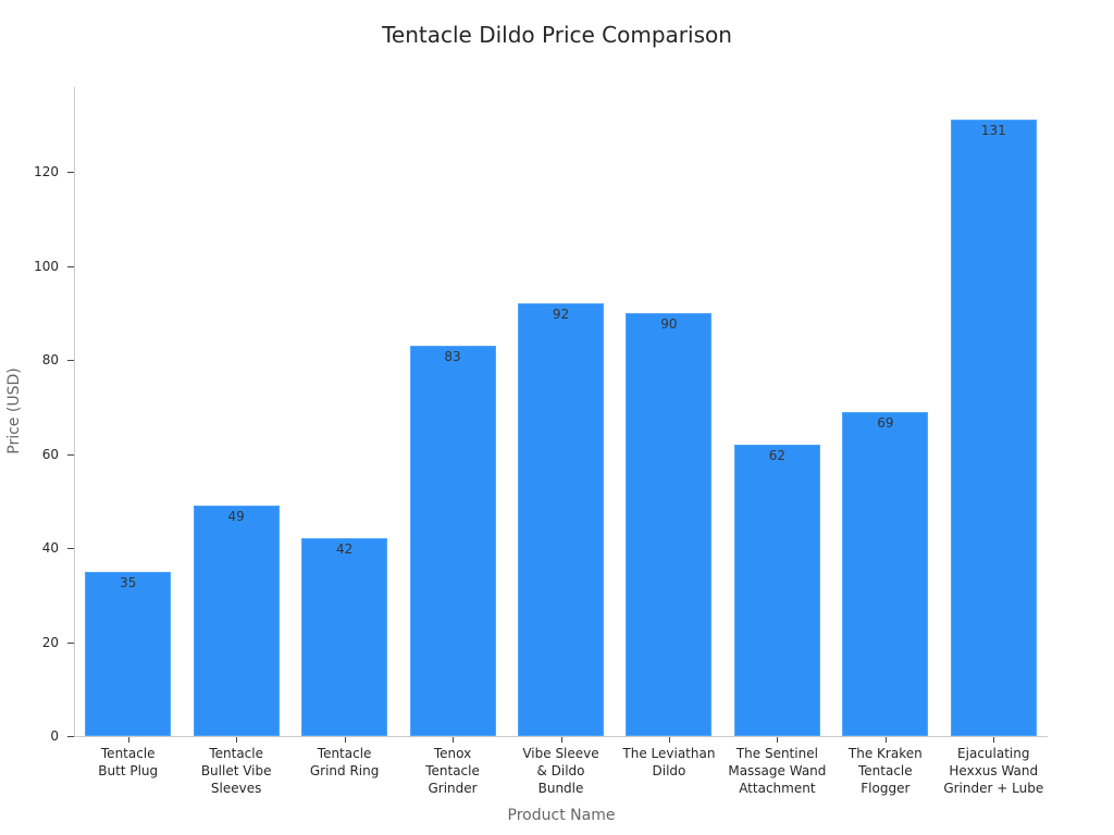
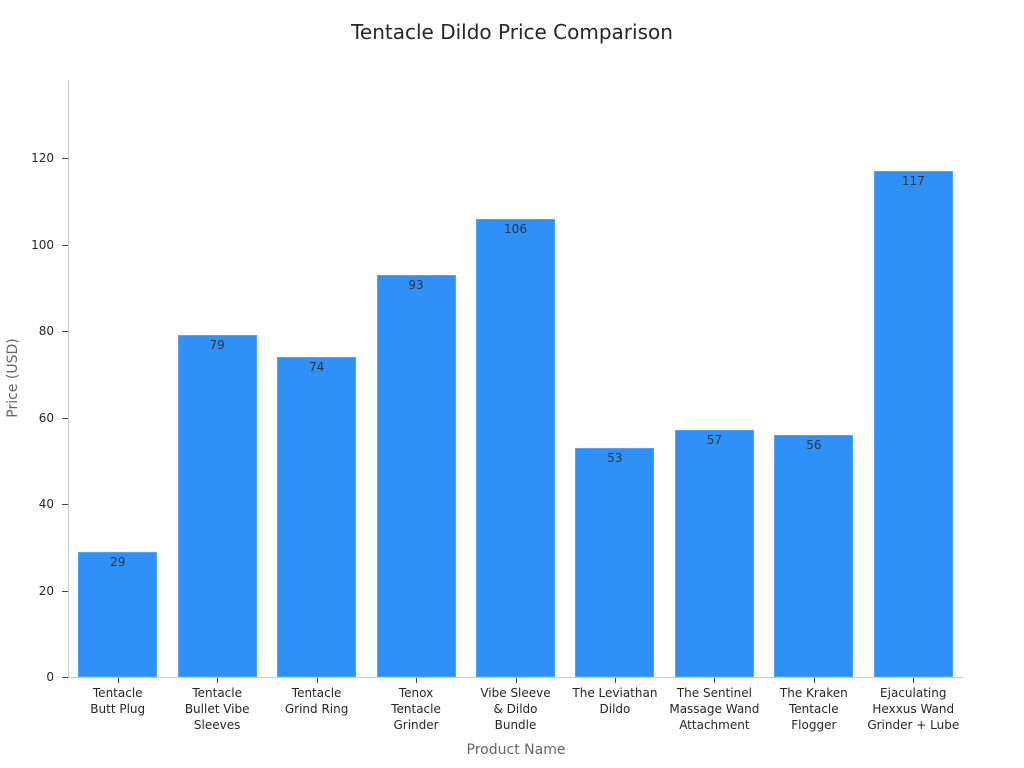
Tentacle Butt Plug: 35 -> 29
Tentacle Bullet Vibe Sleeves: 49 -> 79
Tentacle Grind Ring: 42 -> 74
Tenox Tentacle Grinder: 83 -> 93
Vibe Sleeve & Dildo Bundle: 92 -> 106
The Leviathan Dildo: 90 -> 53
The Sentinel Massage Wand Attachment: 62 -> 57
The Kraken Tentacle Flogger: 69 -> 56
Ejaculating Hexxus Wand Grinder + Lube: 131 -> 117
